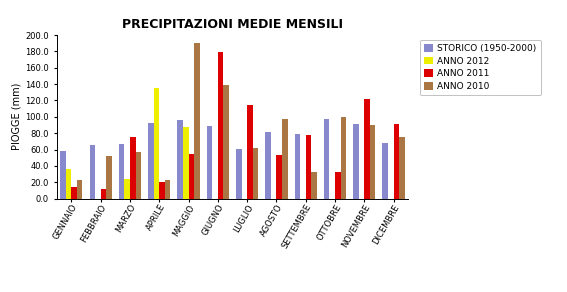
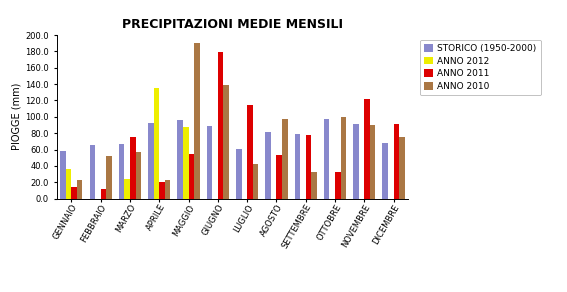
ANNO 2010/LUGLIO: 62 -> 42
